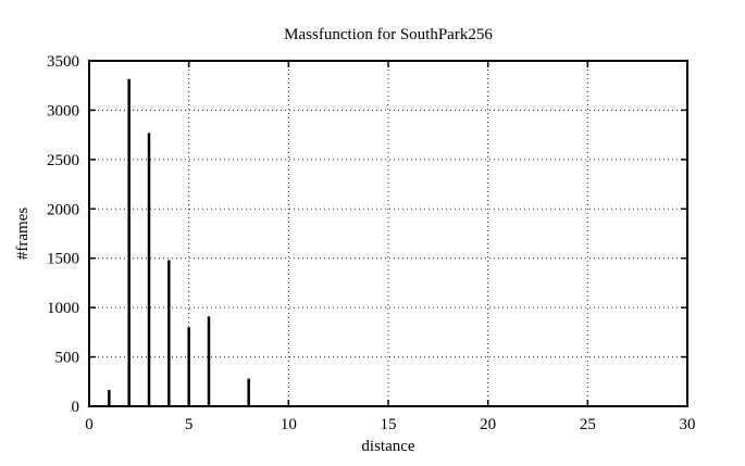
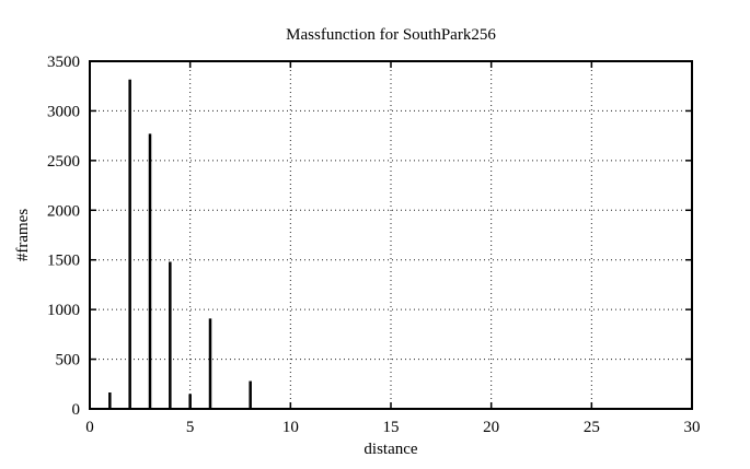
5: 800 -> 200
